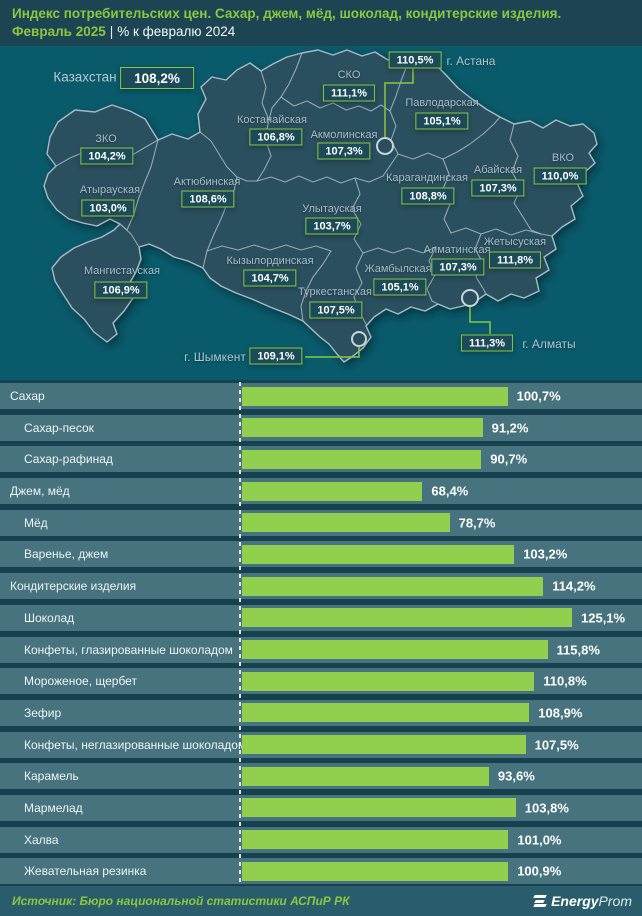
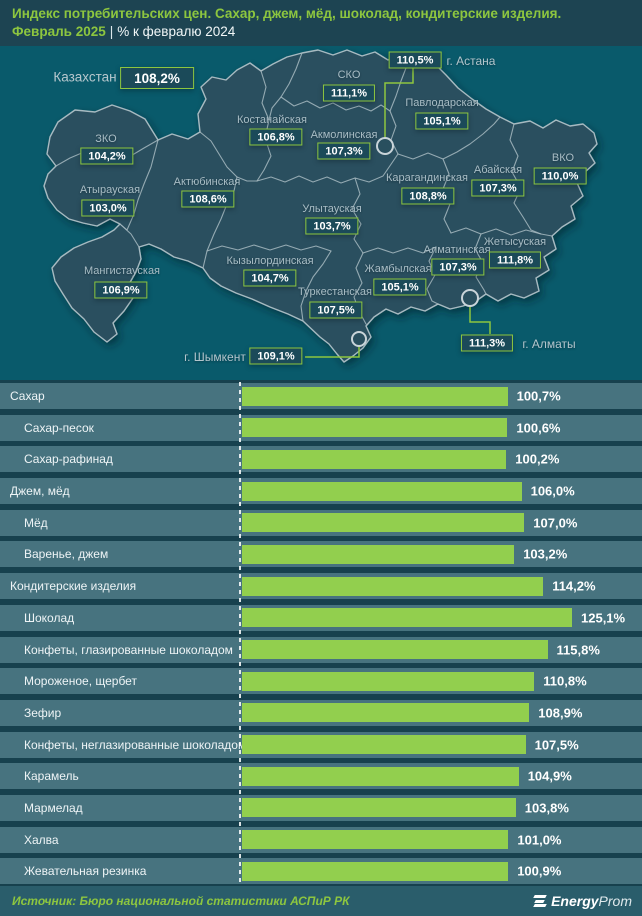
Сахар-песок: 91,2% -> 100,6%
Сахар-рафинад: 90,7% -> 100,2%
Джем, мёд: 68,4% -> 106,0%
Мёд: 78,7% -> 107,0%
Карамель: 93,6% -> 104,9%
